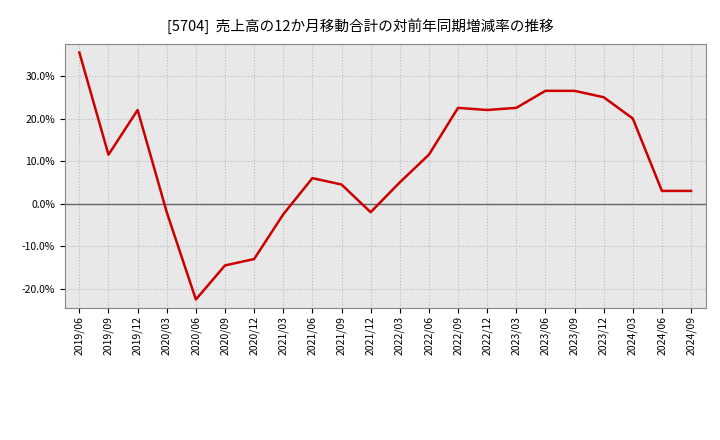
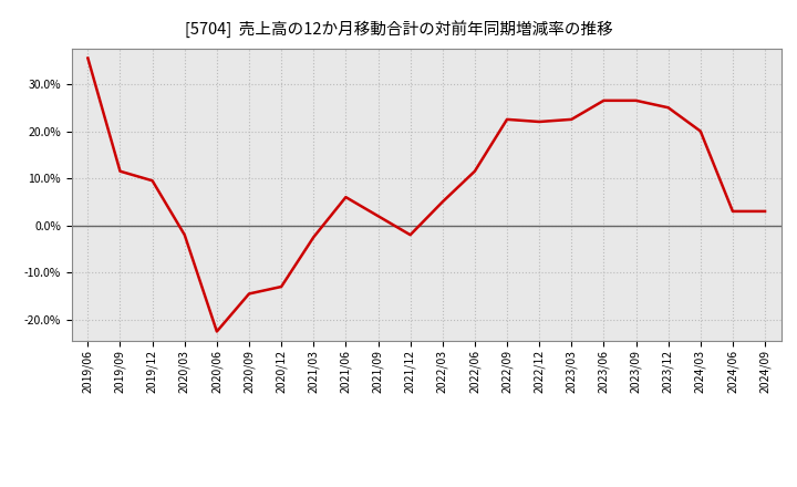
2019/12: 22.0% -> 9.5%
2021/09: 4.5% -> 2.0%
